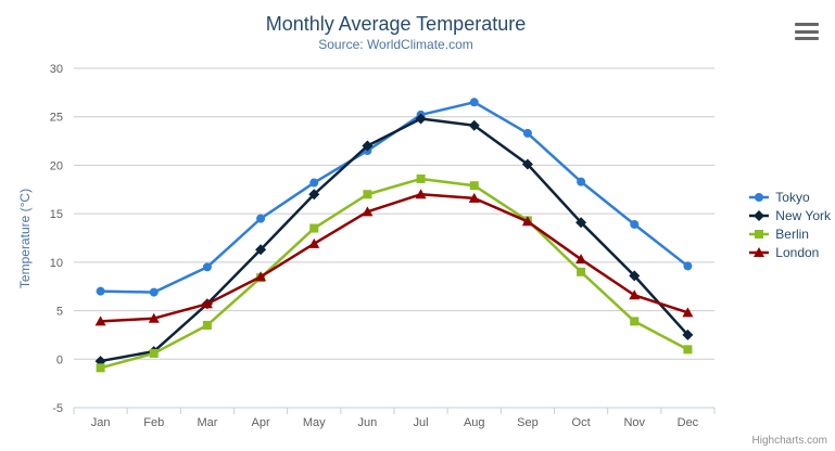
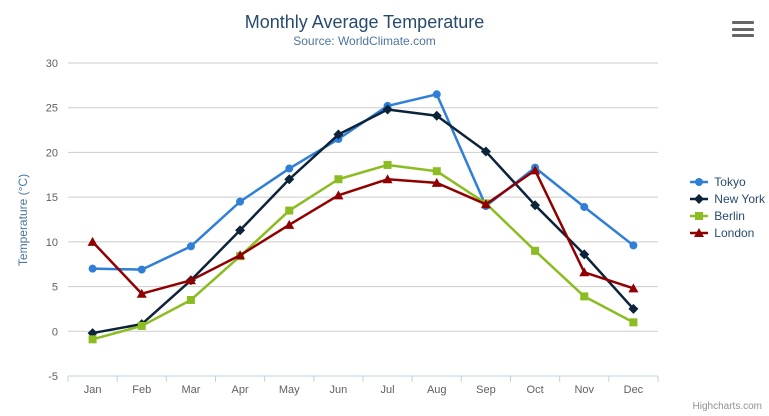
London/Jan: 4 -> 10
Tokyo/Sep: 23 -> 14
London/Oct: 10 -> 18
